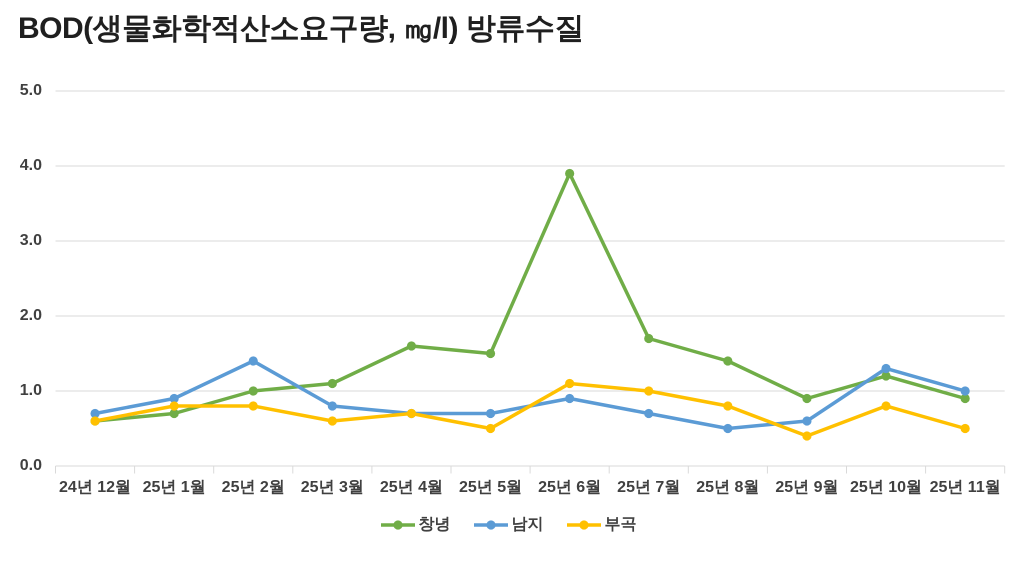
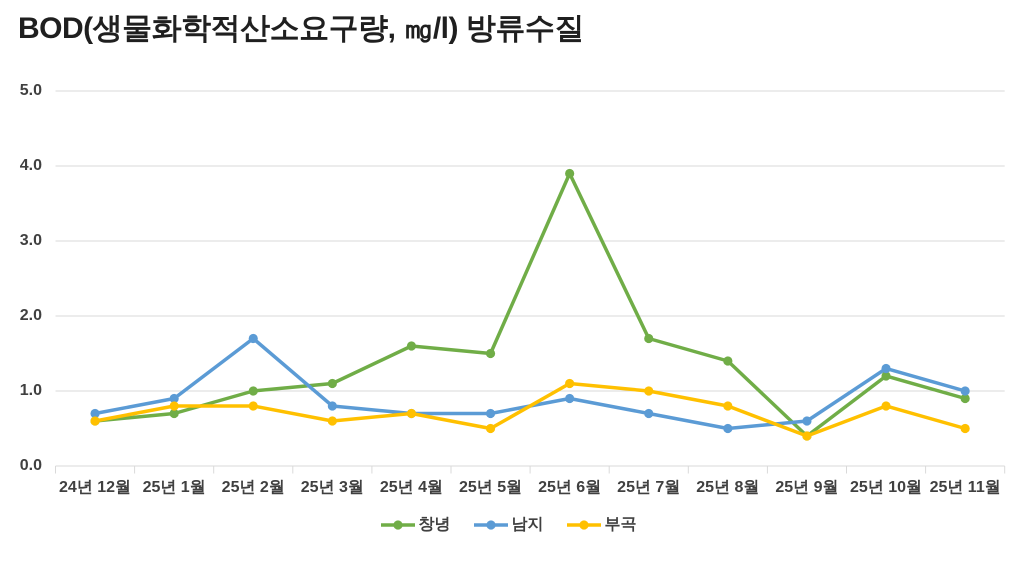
남지/25년 2월: 1.4 -> 1.7
창녕/25년 9월: 0.9 -> 0.4
